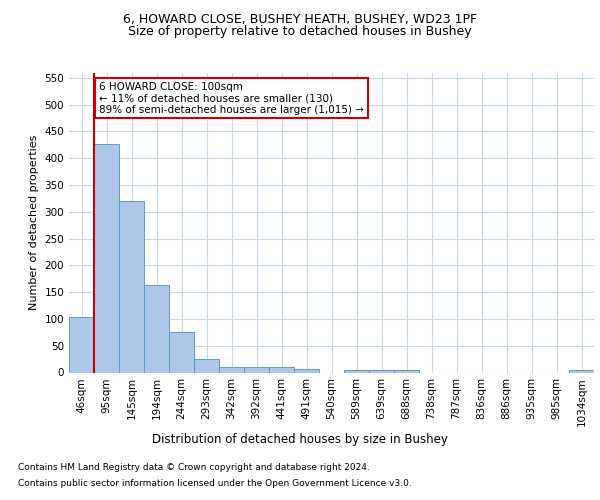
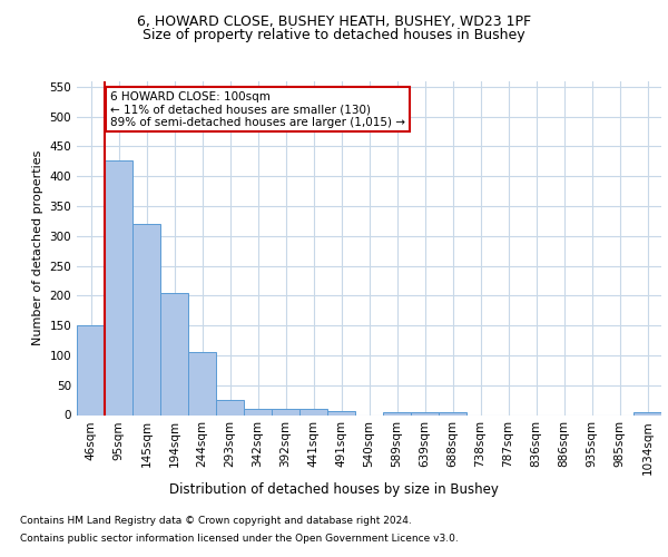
46sqm: 103 -> 150
194sqm: 163 -> 204
244sqm: 75 -> 106
